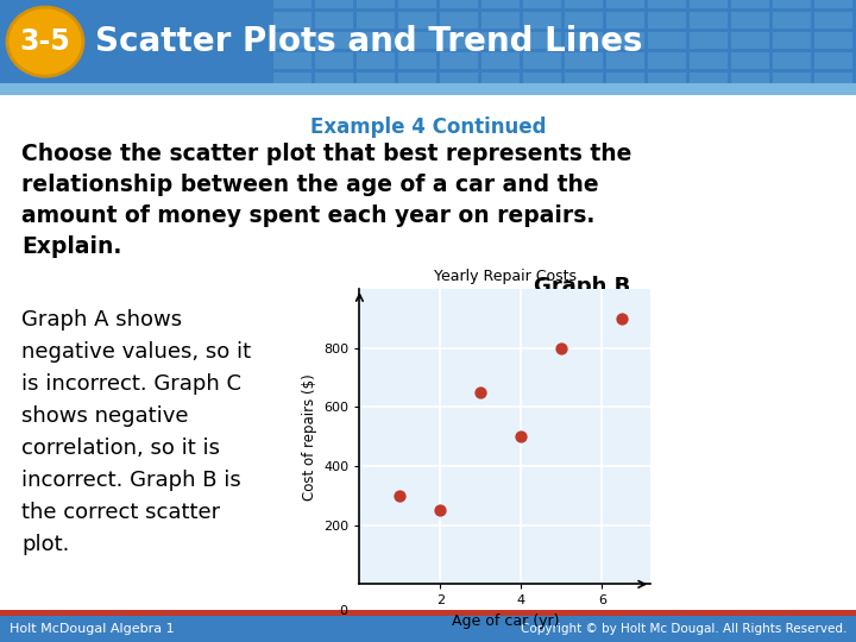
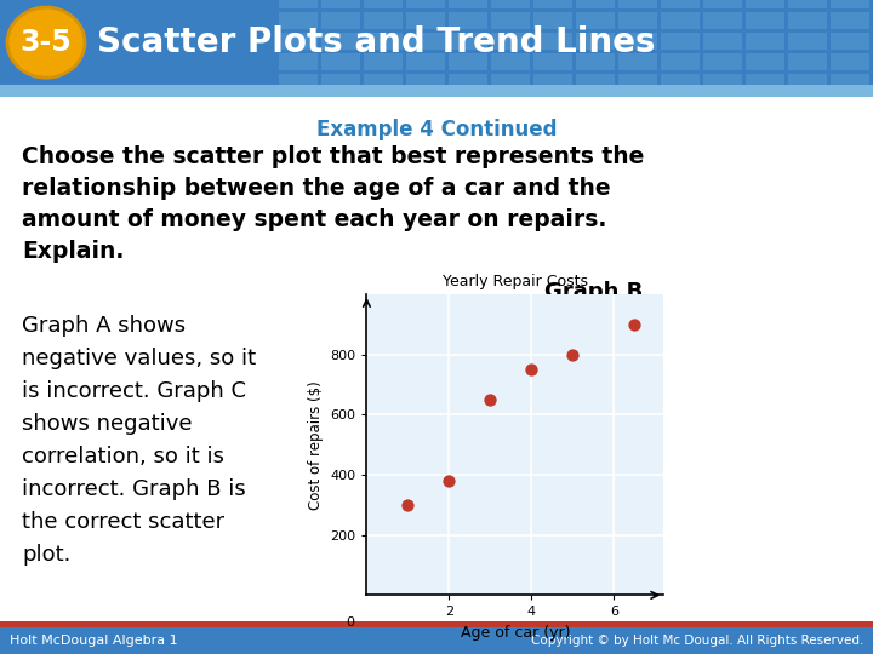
2: 250 -> 380
4: 500 -> 750
